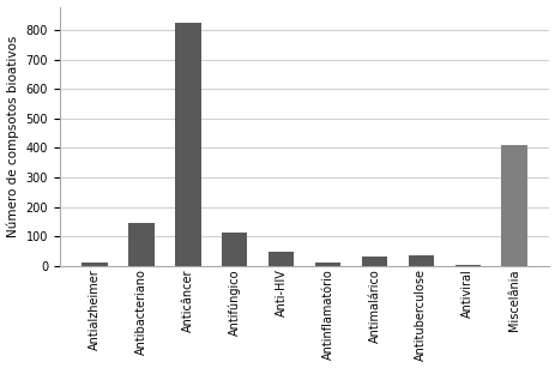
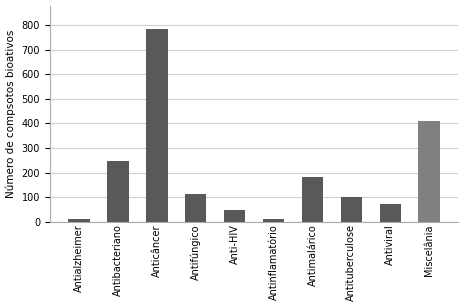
Antibacteriano: 145 -> 245
Anticâncer: 825 -> 785
Antimalárico: 32 -> 180
Antituberculose: 37 -> 100
Antiviral: 2 -> 70
